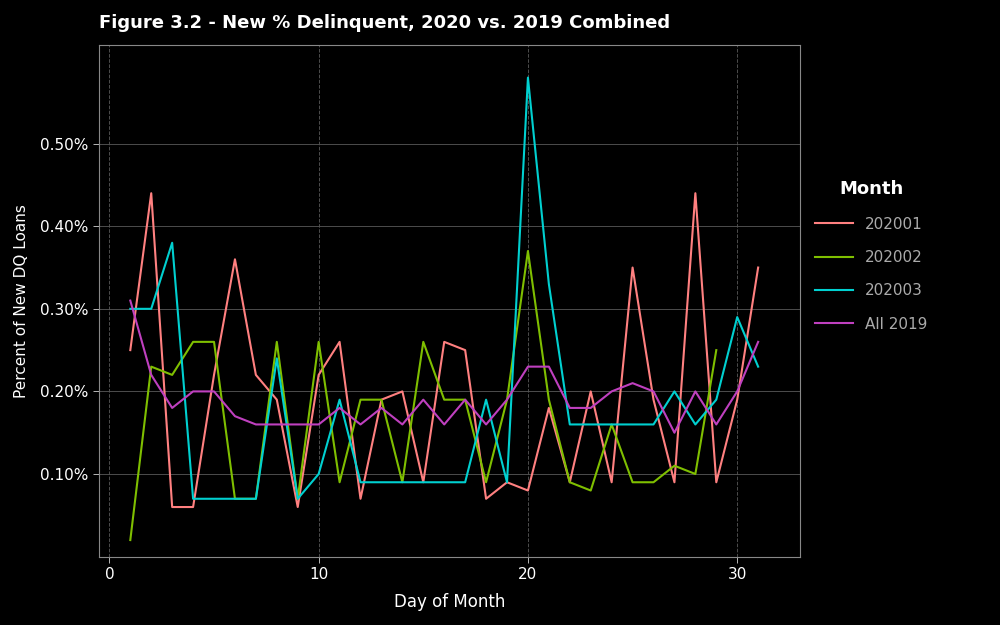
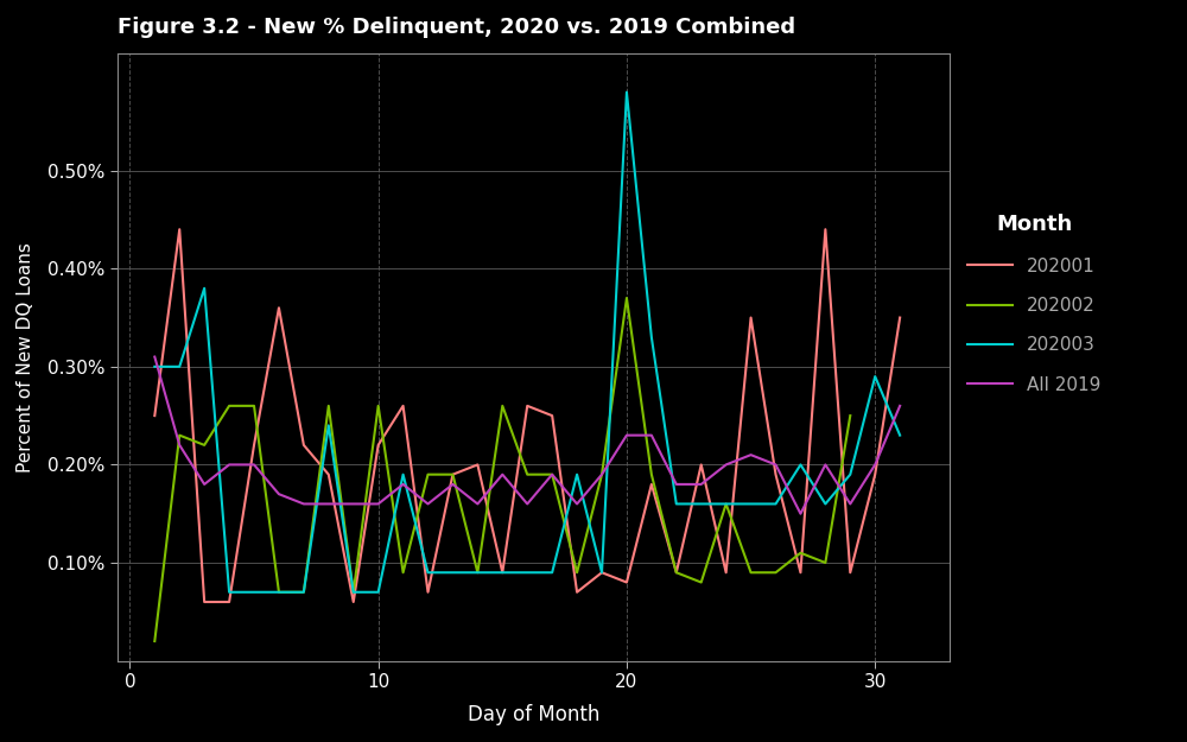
202003/10: 0.10% -> 0.07%
